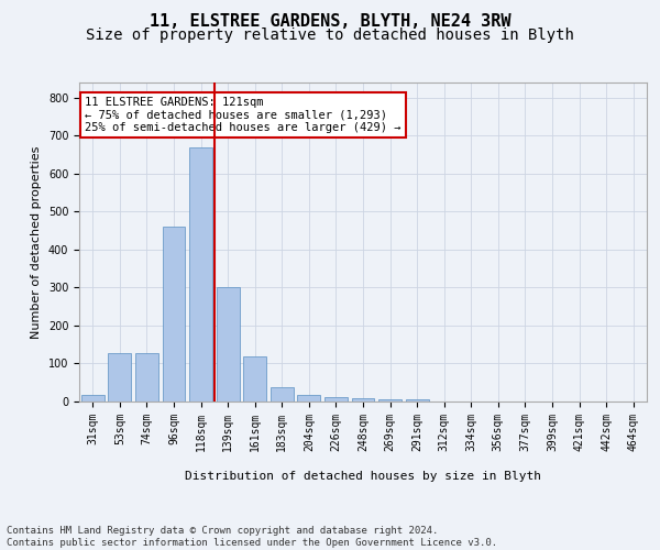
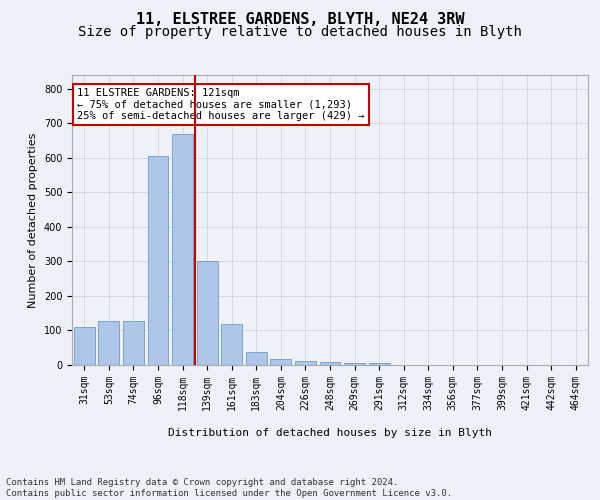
31sqm: 18 -> 110
96sqm: 460 -> 605
